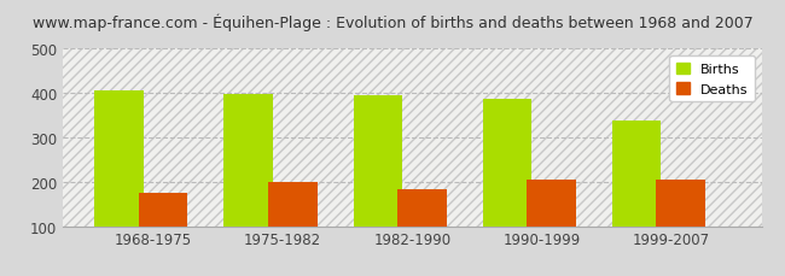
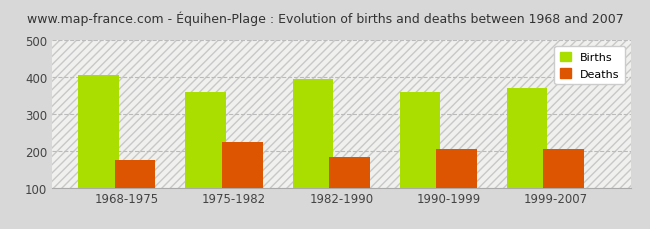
Births/1975-1982: 397 -> 360
Deaths/1975-1982: 199 -> 225
Births/1990-1999: 388 -> 360
Births/1999-2007: 338 -> 370
